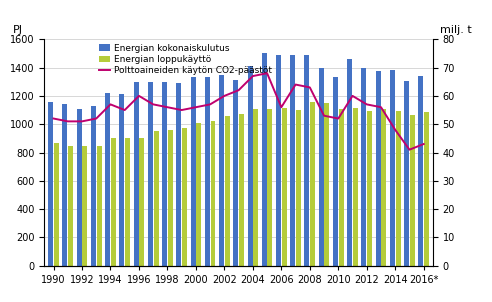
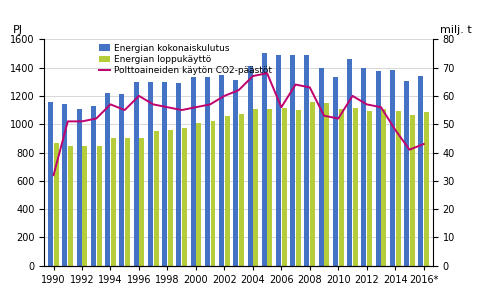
Polttoaineiden käytön CO2-päästöt/1990: 52 -> 32
